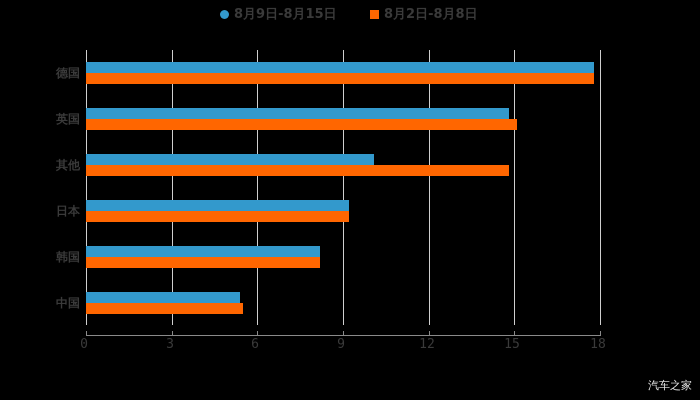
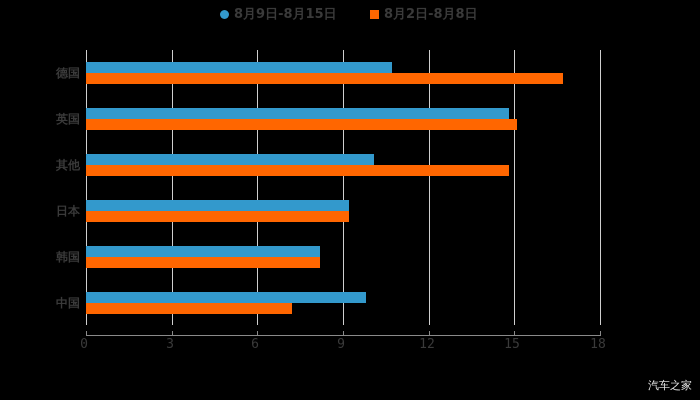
8月9日-8月15日/德国: 17.8 -> 10.7
8月2日-8月8日/德国: 17.8 -> 16.7
8月9日-8月15日/中国: 5.4 -> 9.8
8月2日-8月8日/中国: 5.5 -> 7.2
